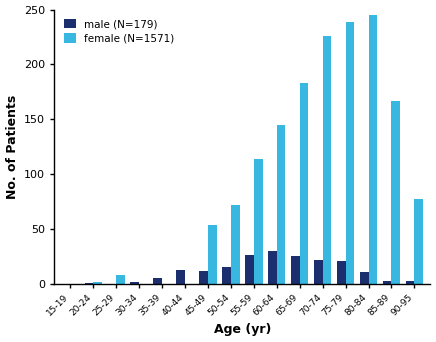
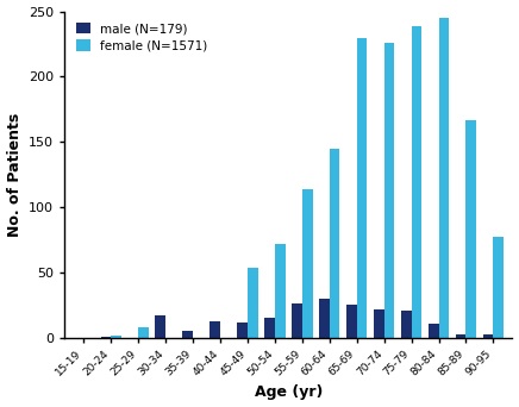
male (N=179)/30-34: 2 -> 17
female (N=1571)/65-69: 183 -> 230
